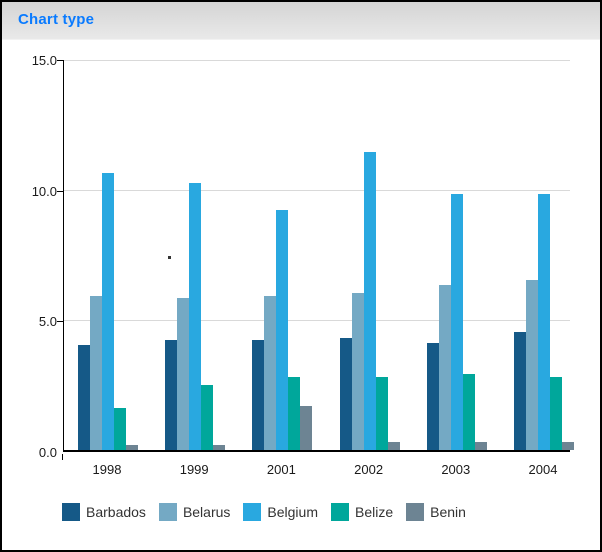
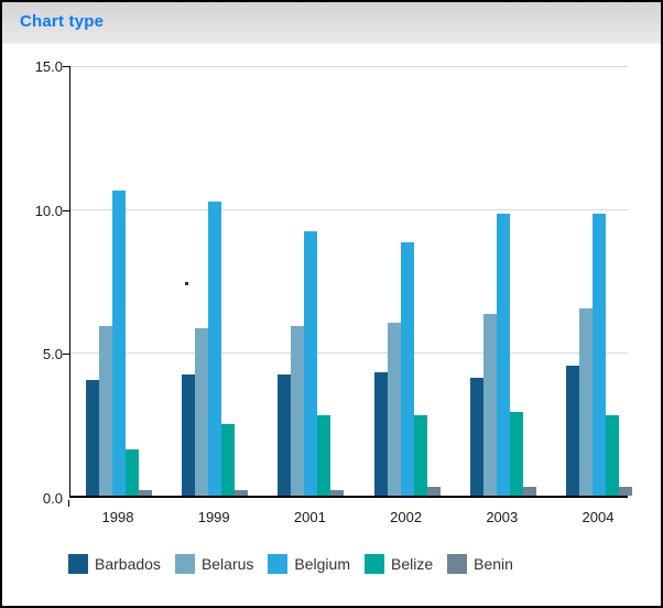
Benin/2001: 1.7 -> 0.2
Belgium/2002: 11.4 -> 8.8
